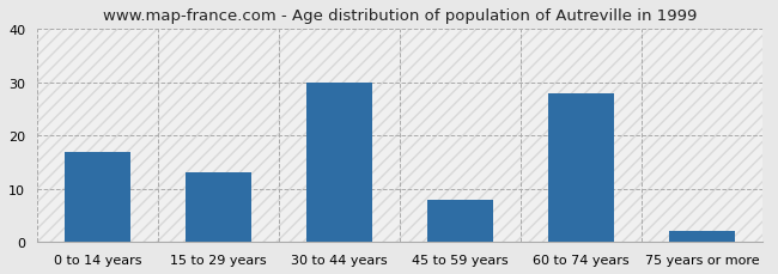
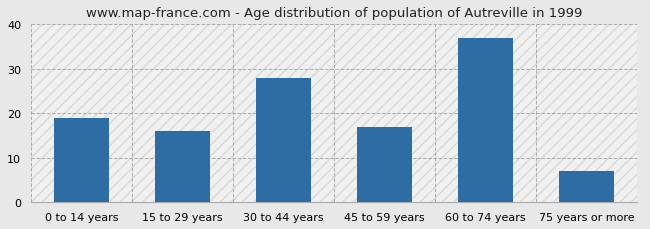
0 to 14 years: 17 -> 19
15 to 29 years: 13 -> 16
30 to 44 years: 30 -> 28
45 to 59 years: 8 -> 17
60 to 74 years: 28 -> 37
75 years or more: 2 -> 7
